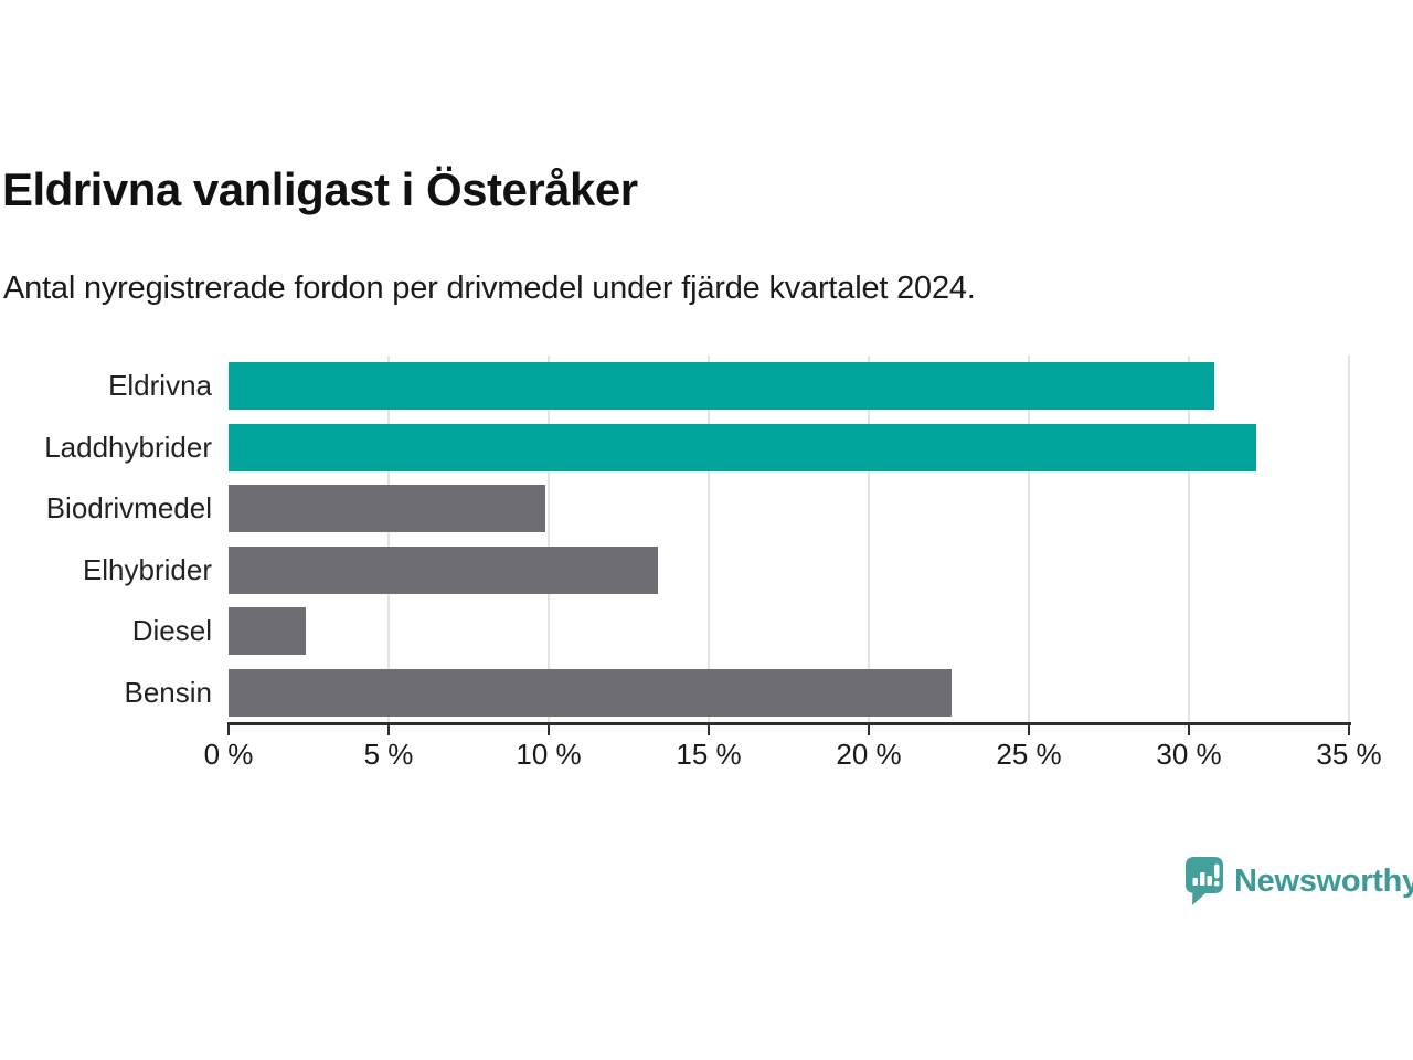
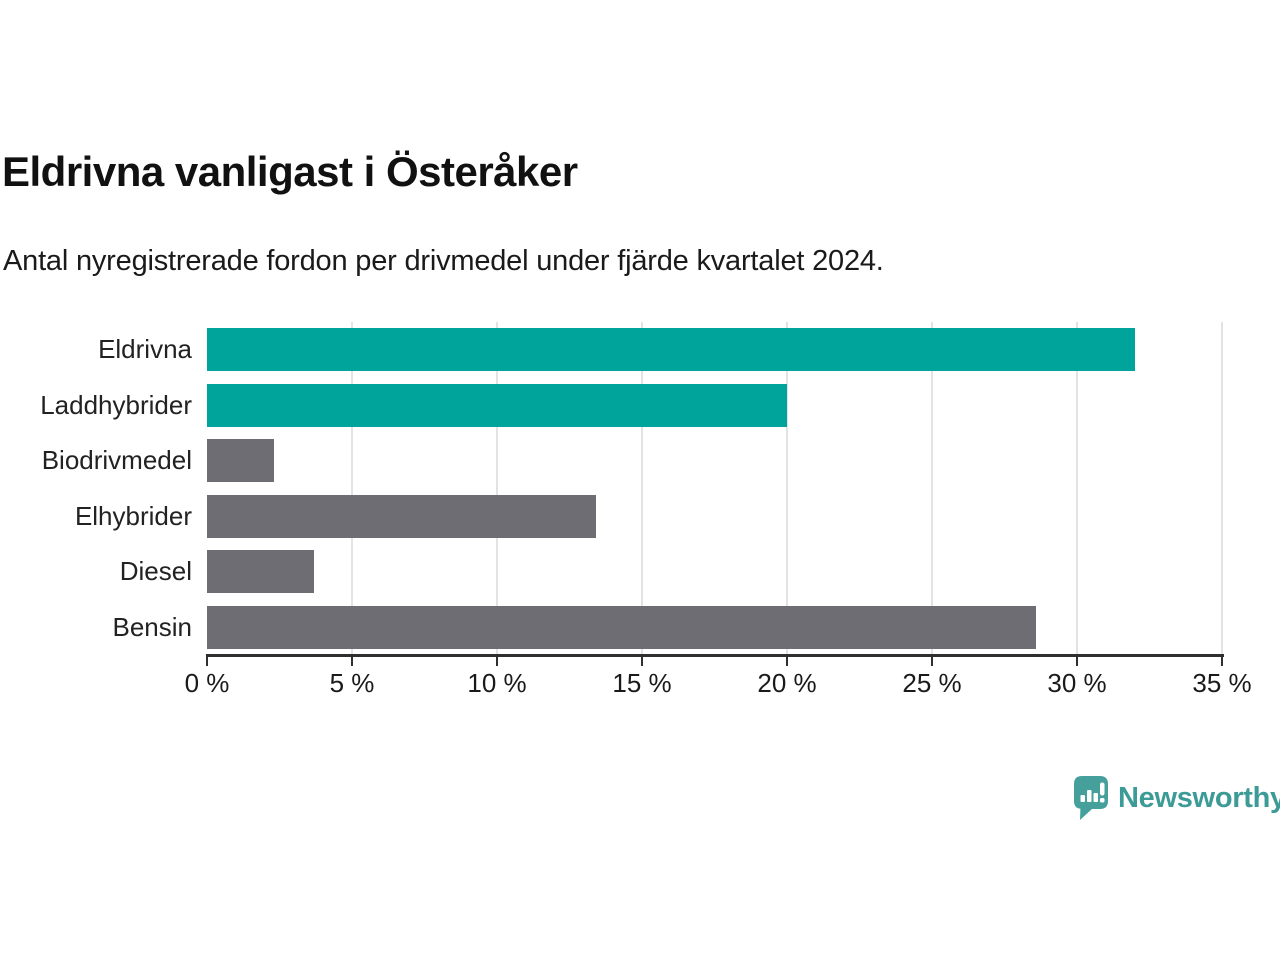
Eldrivna: 30.8% -> 32.0%
Laddhybrider: 32.1% -> 20.0%
Biodrivmedel: 9.9% -> 2.3%
Diesel: 2.4% -> 3.7%
Bensin: 22.6% -> 28.6%
